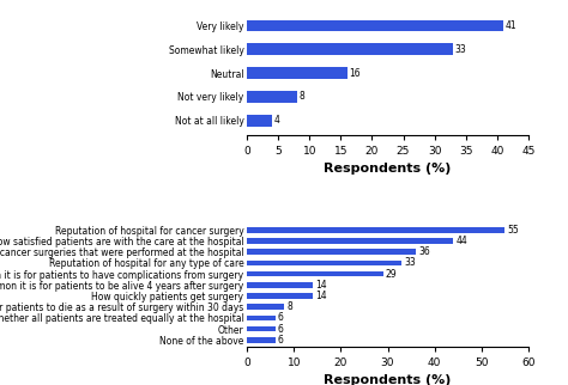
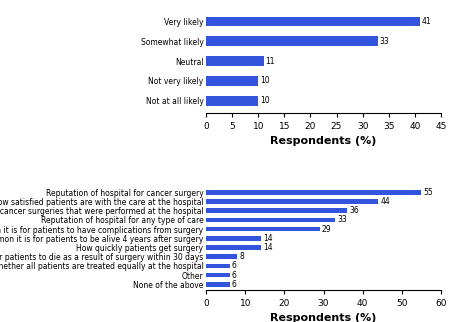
Neutral: 16 -> 11
Not very likely: 8 -> 10
Not at all likely: 4 -> 10
